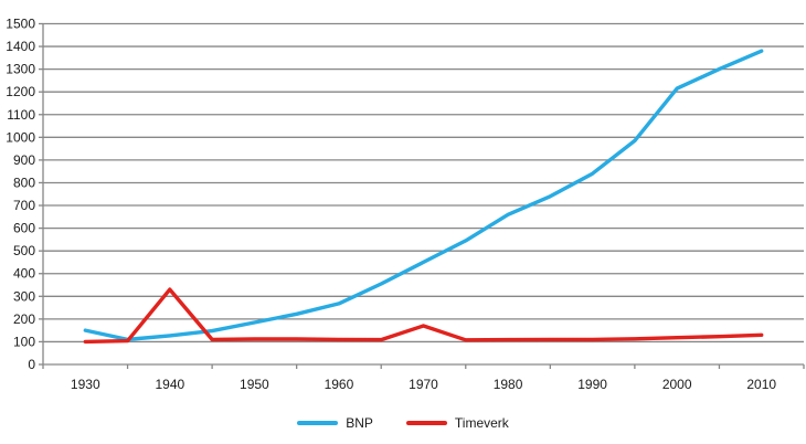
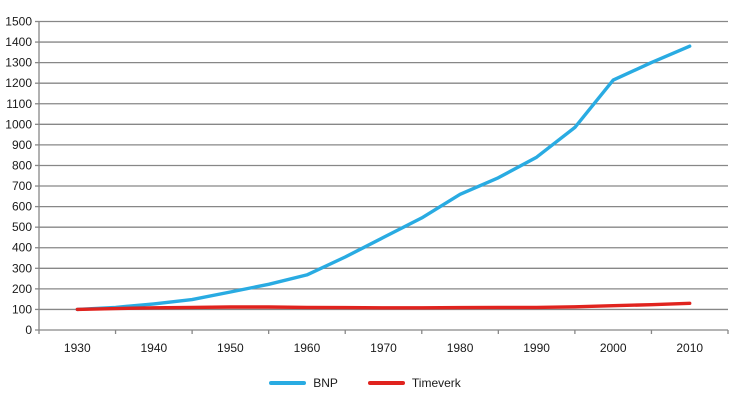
BNP/1930: 150 -> 100
Timeverk/1940: 330 -> 110
Timeverk/1970: 170 -> 110
